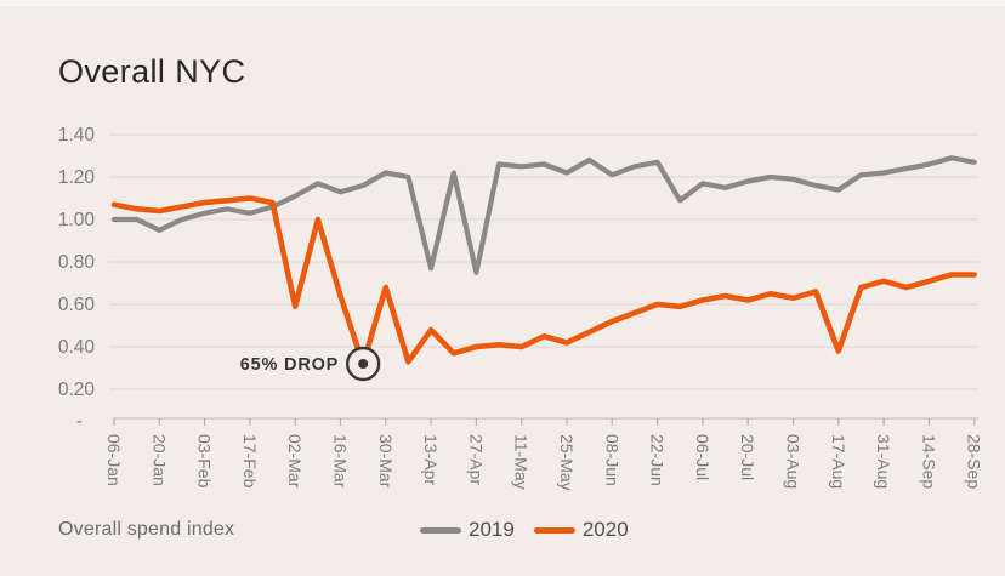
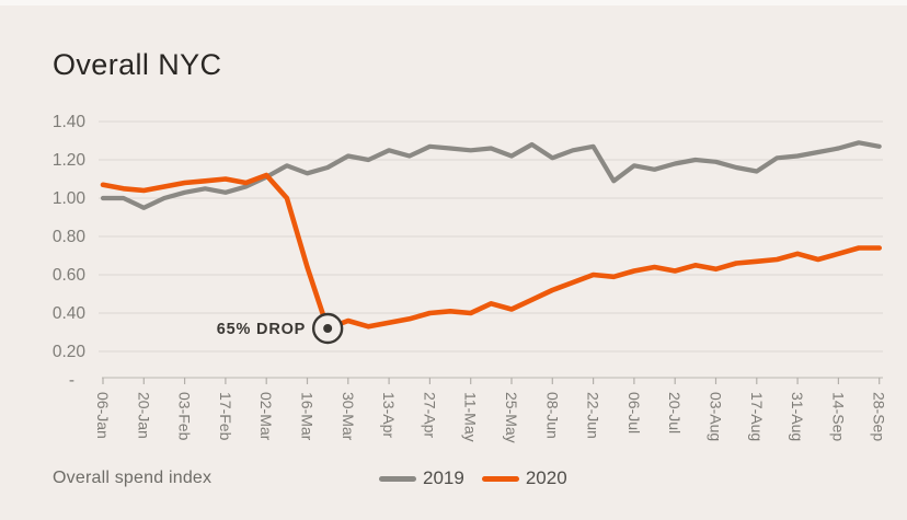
2020/02-Mar: 0.59 -> 1.12
2020/30-Mar: 0.68 -> 0.36
2019/13-Apr: 0.77 -> 1.25
2020/13-Apr: 0.48 -> 0.35
2019/27-Apr: 0.75 -> 1.27
2020/17-Aug: 0.38 -> 0.67
